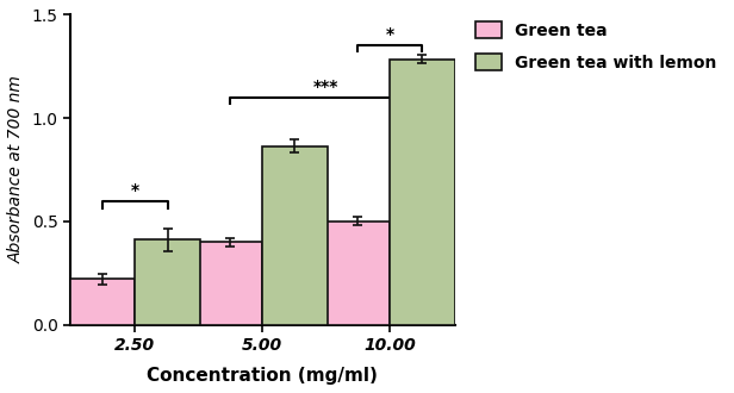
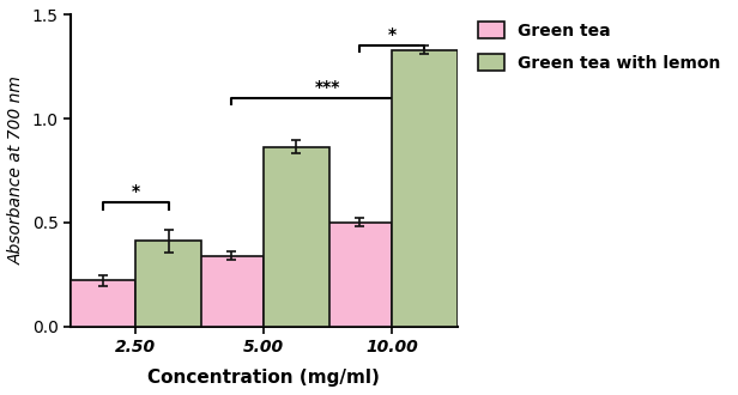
Green tea/5.00: 0.40 -> 0.34
Green tea with lemon/10.00: 1.28 -> 1.33
